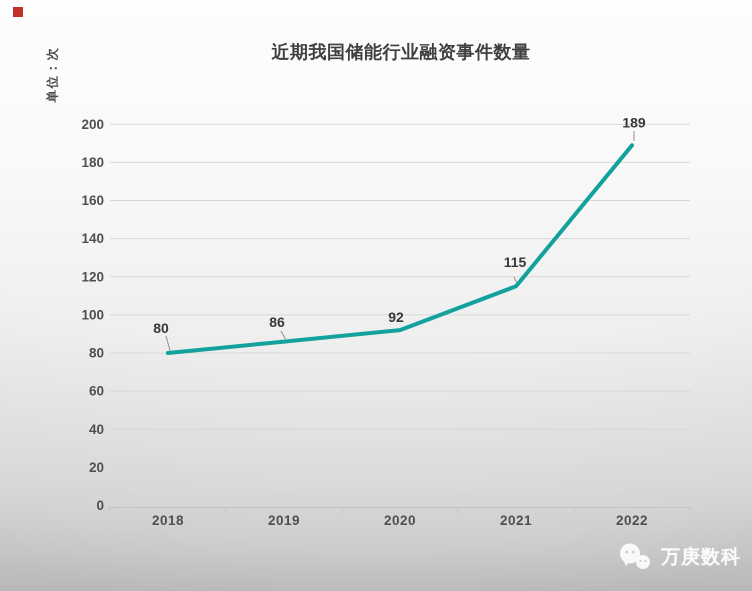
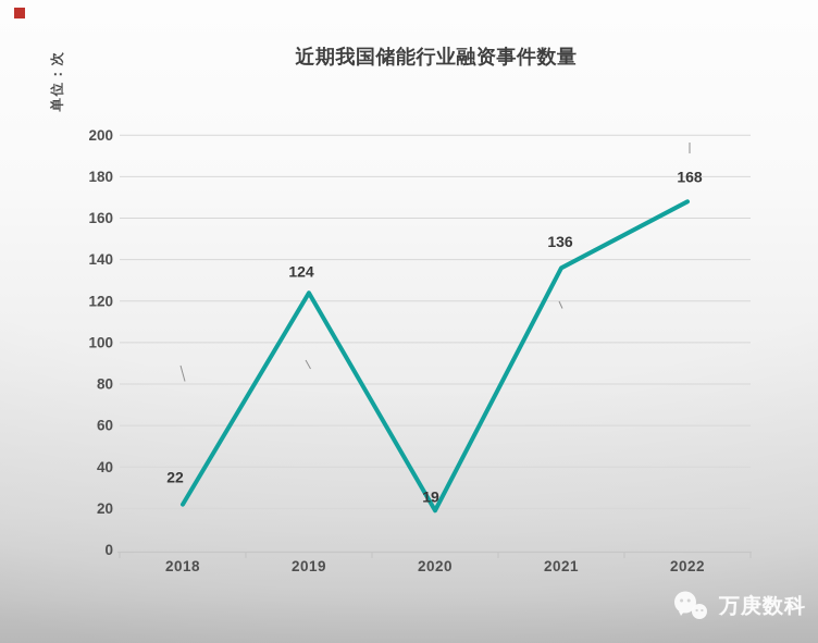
2018: 80 -> 22
2019: 86 -> 124
2020: 92 -> 19
2021: 115 -> 136
2022: 189 -> 168
